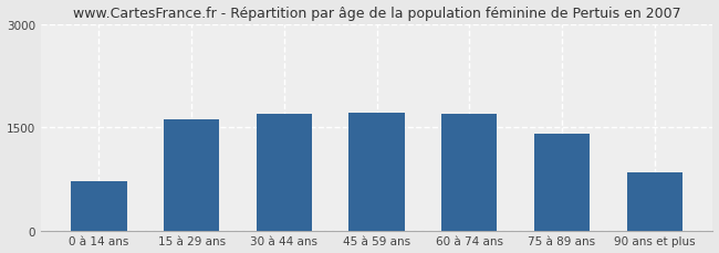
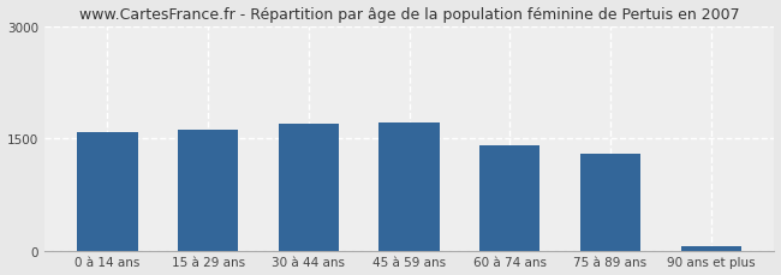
0 à 14 ans: 720 -> 1580
60 à 74 ans: 1700 -> 1400
75 à 89 ans: 1400 -> 1290
90 ans et plus: 840 -> 60
